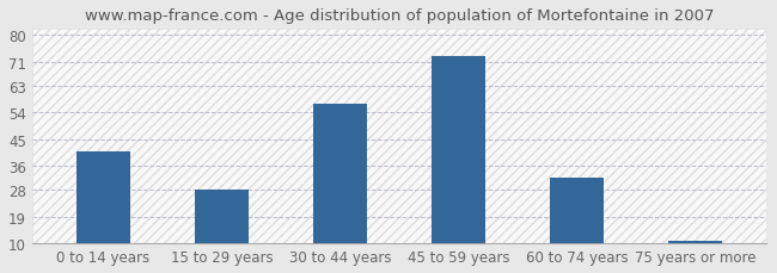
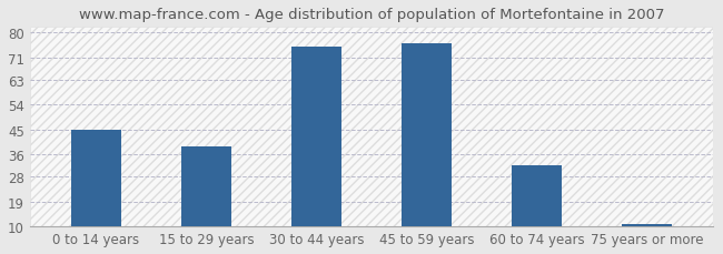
0 to 14 years: 41 -> 45
15 to 29 years: 28 -> 39
30 to 44 years: 57 -> 75
45 to 59 years: 73 -> 76
